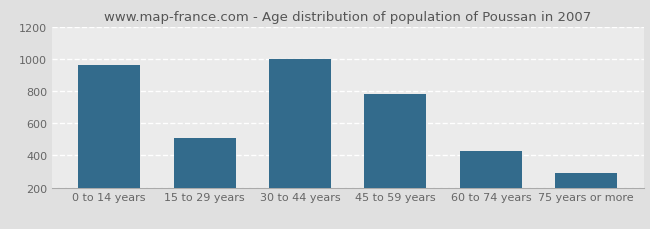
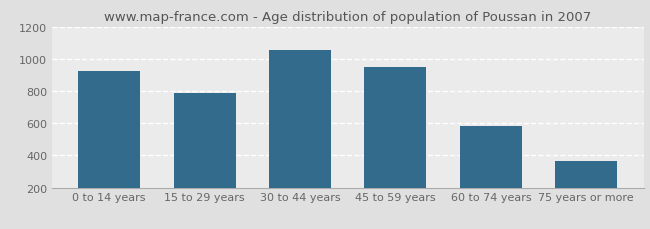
0 to 14 years: 960 -> 920
15 to 29 years: 510 -> 790
30 to 44 years: 1000 -> 1060
45 to 59 years: 780 -> 950
60 to 74 years: 430 -> 580
75 years or more: 290 -> 360
